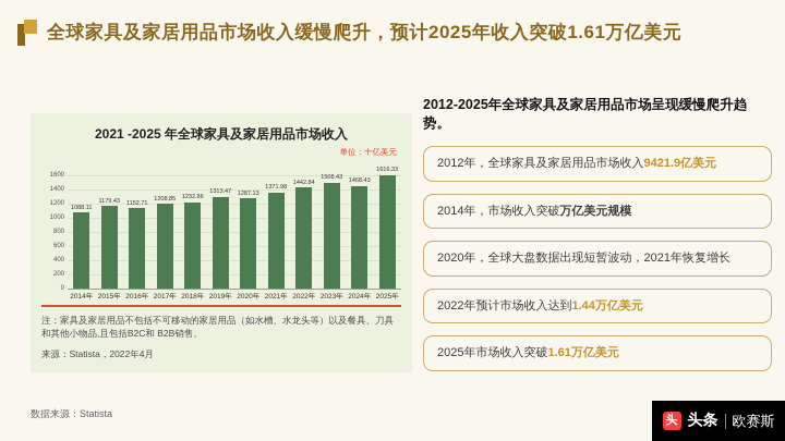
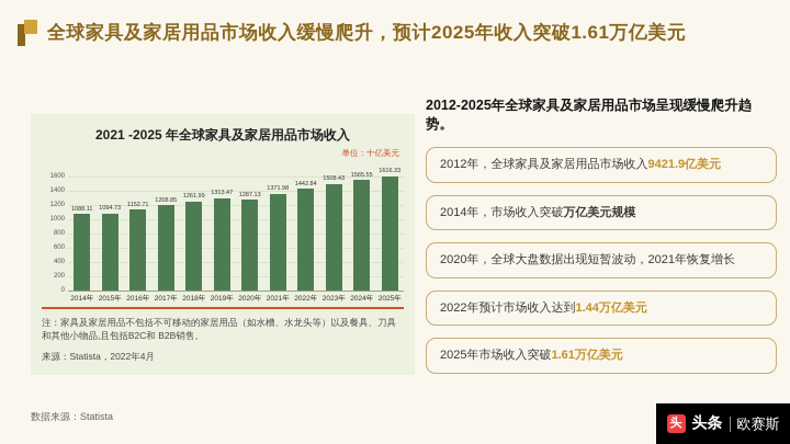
2015年: 1179.43 -> 1094.73
2018年: 1232.86 -> 1261.99
2024年: 1468.43 -> 1565.55
